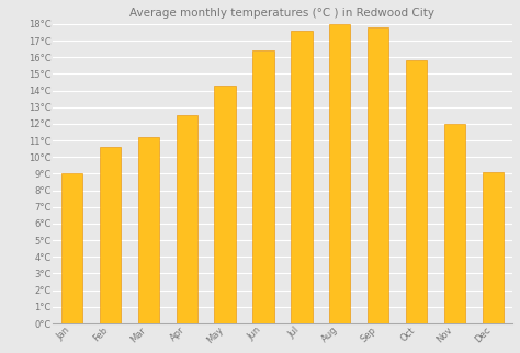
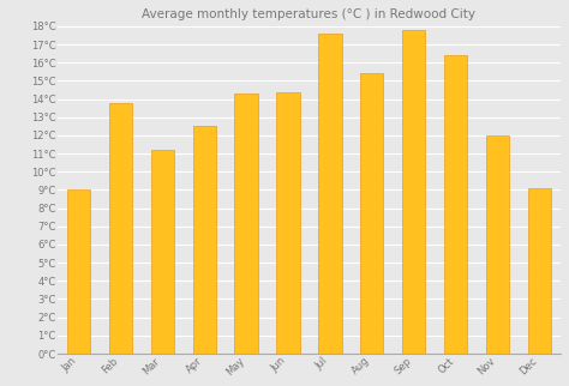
Feb: 10.6°C -> 13.8°C
Jun: 16.4°C -> 14.4°C
Aug: 18.0°C -> 15.4°C
Oct: 15.8°C -> 16.4°C
